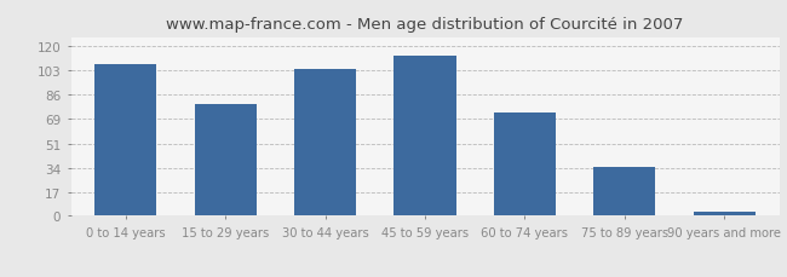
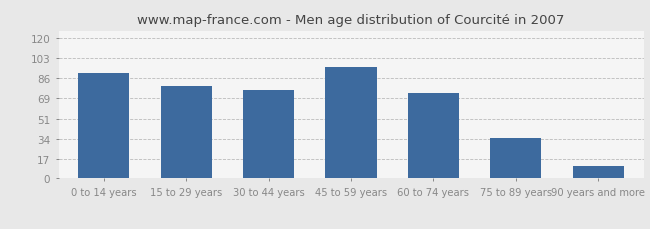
0 to 14 years: 107 -> 90
30 to 44 years: 104 -> 76
45 to 59 years: 113 -> 95
90 years and more: 3 -> 11
